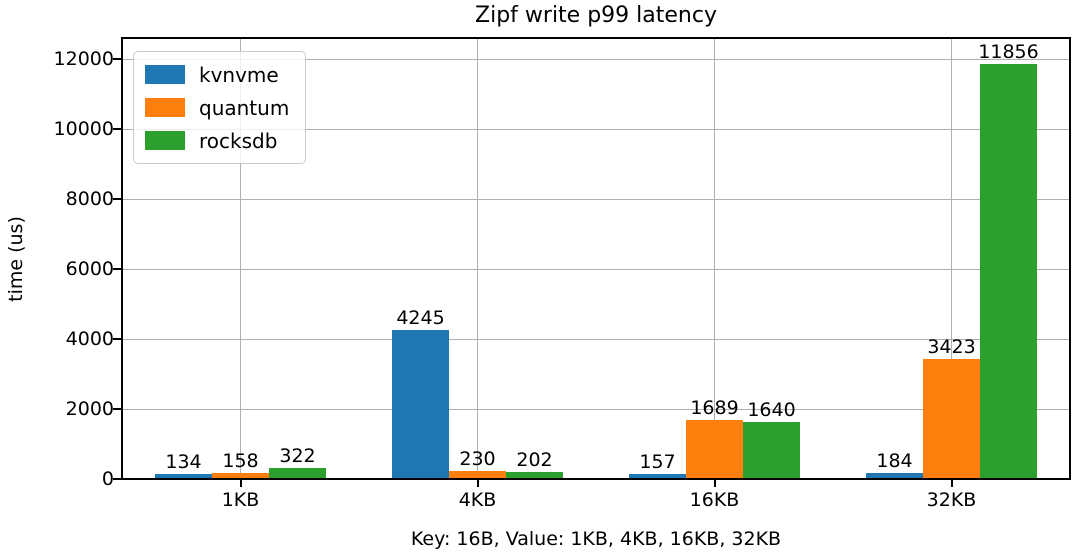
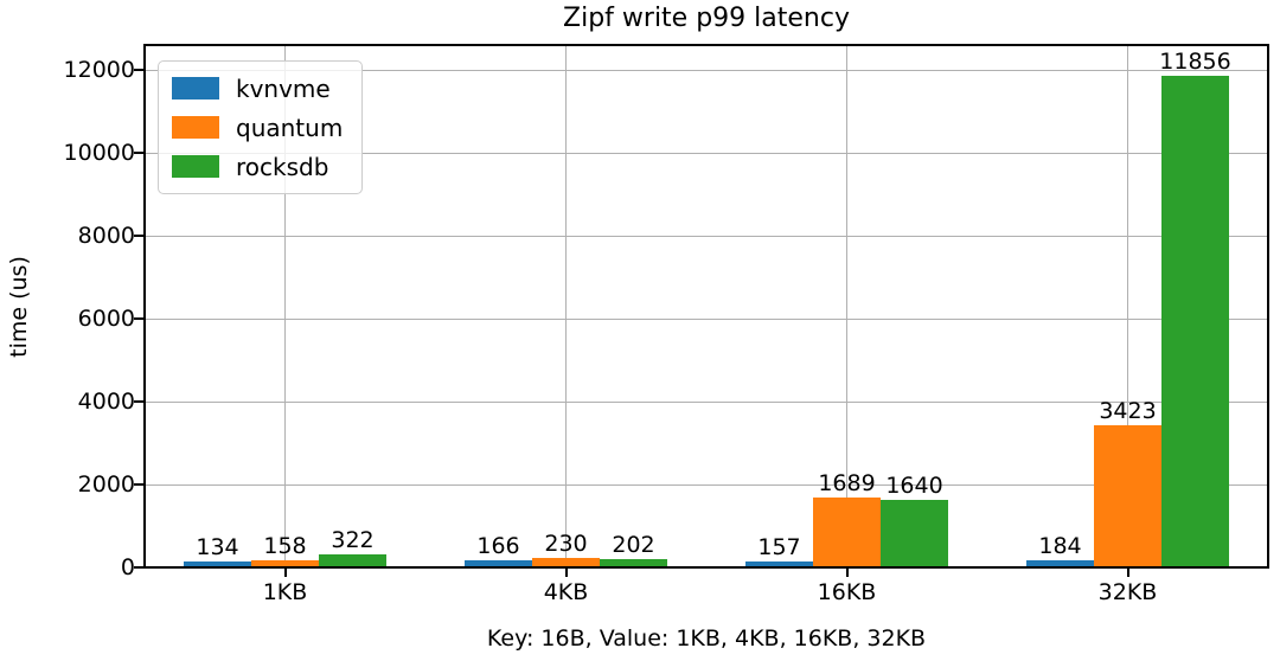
kvnvme/4KB: 4245 -> 166
